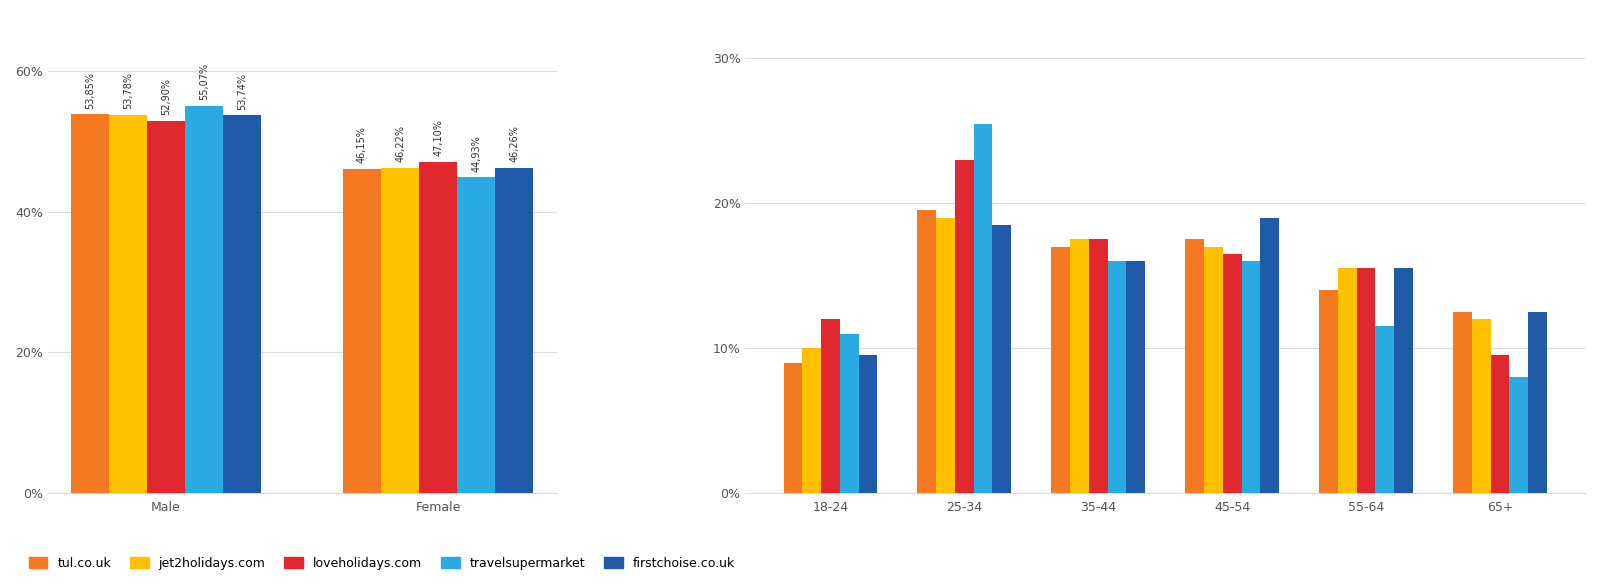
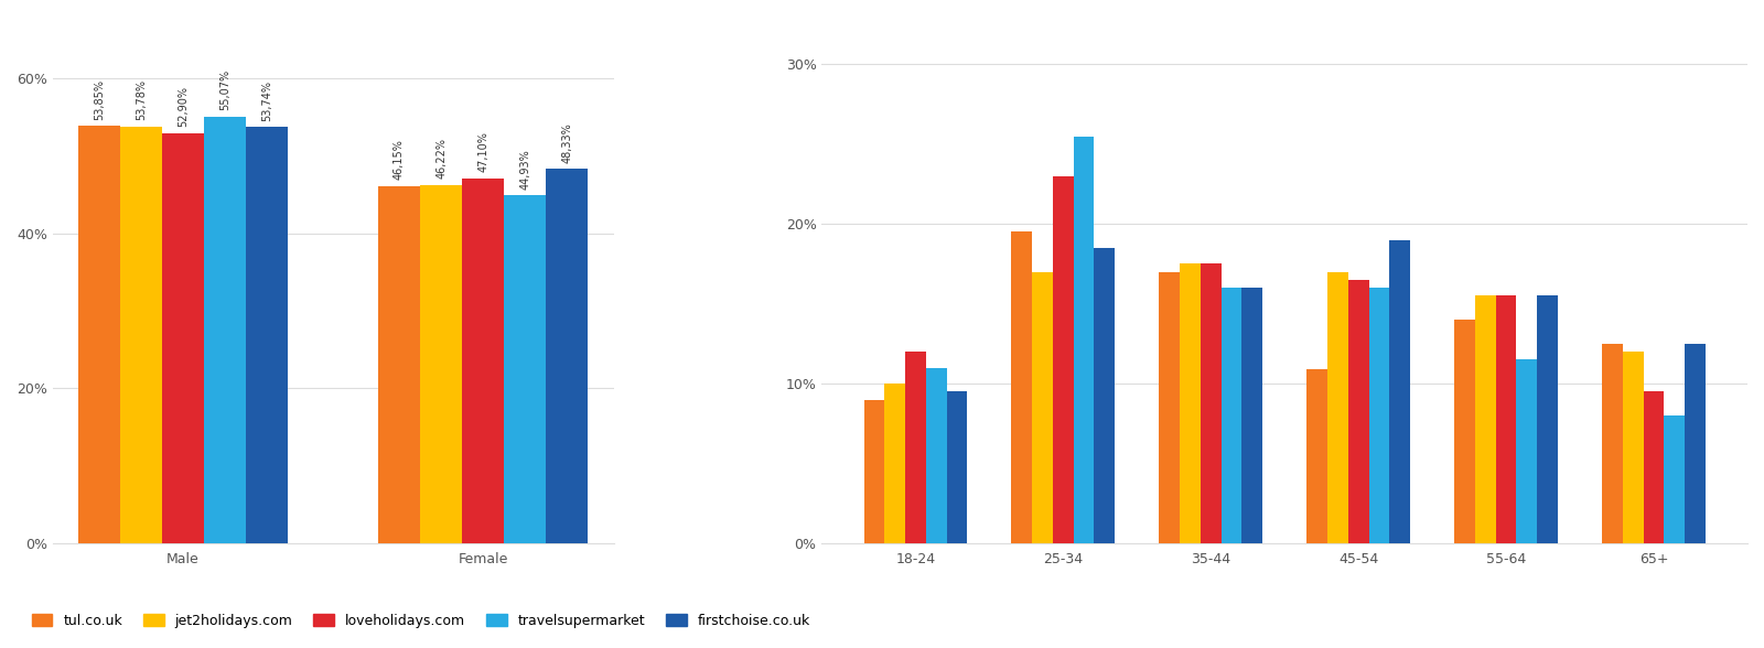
firstchoise.co.uk/Female: 46,26% -> 48,33%
jet2holidays.com/25-34: 19.0% -> 17.0%
tul.co.uk/45-54: 17.5% -> 10.9%
